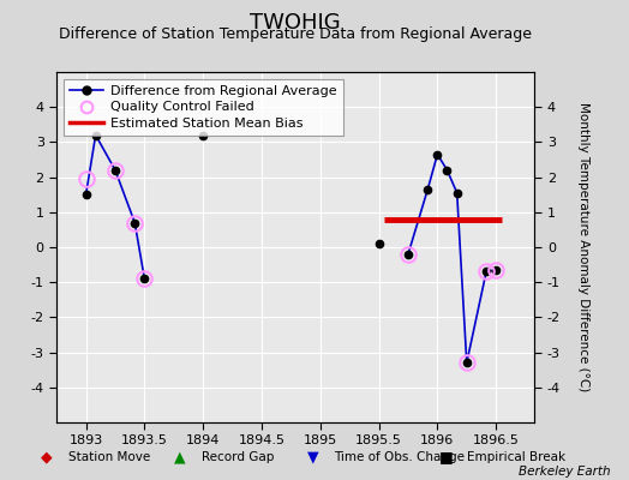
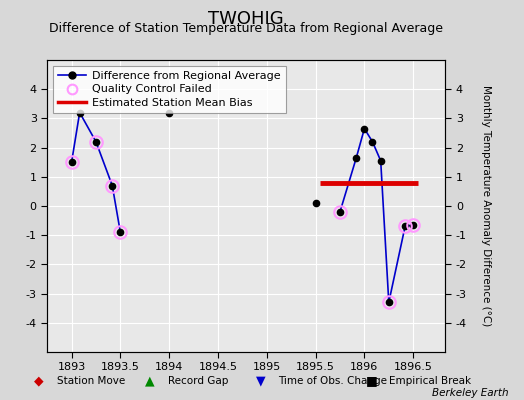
Quality Control Failed/1893: 1.95 -> 1.50
